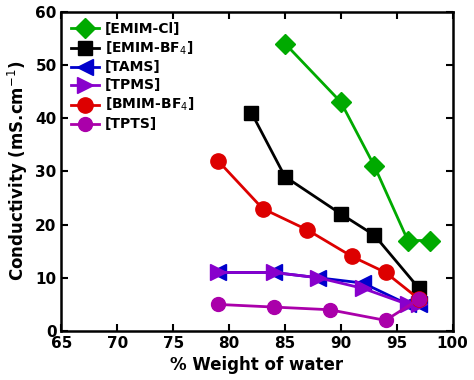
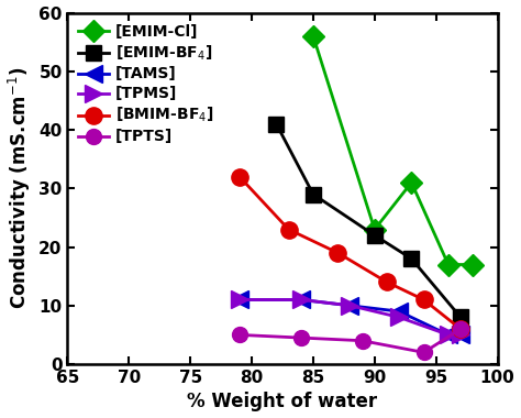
[EMIM-Cl]/85: 54 -> 56
[EMIM-Cl]/90: 43 -> 23
